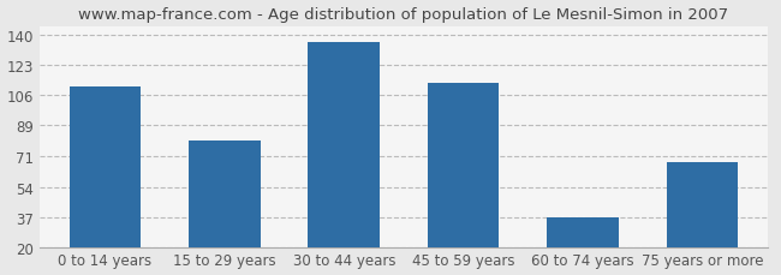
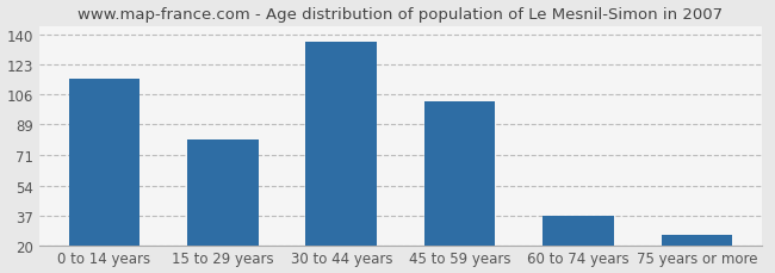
0 to 14 years: 111 -> 115
45 to 59 years: 113 -> 102
75 years or more: 68 -> 26
